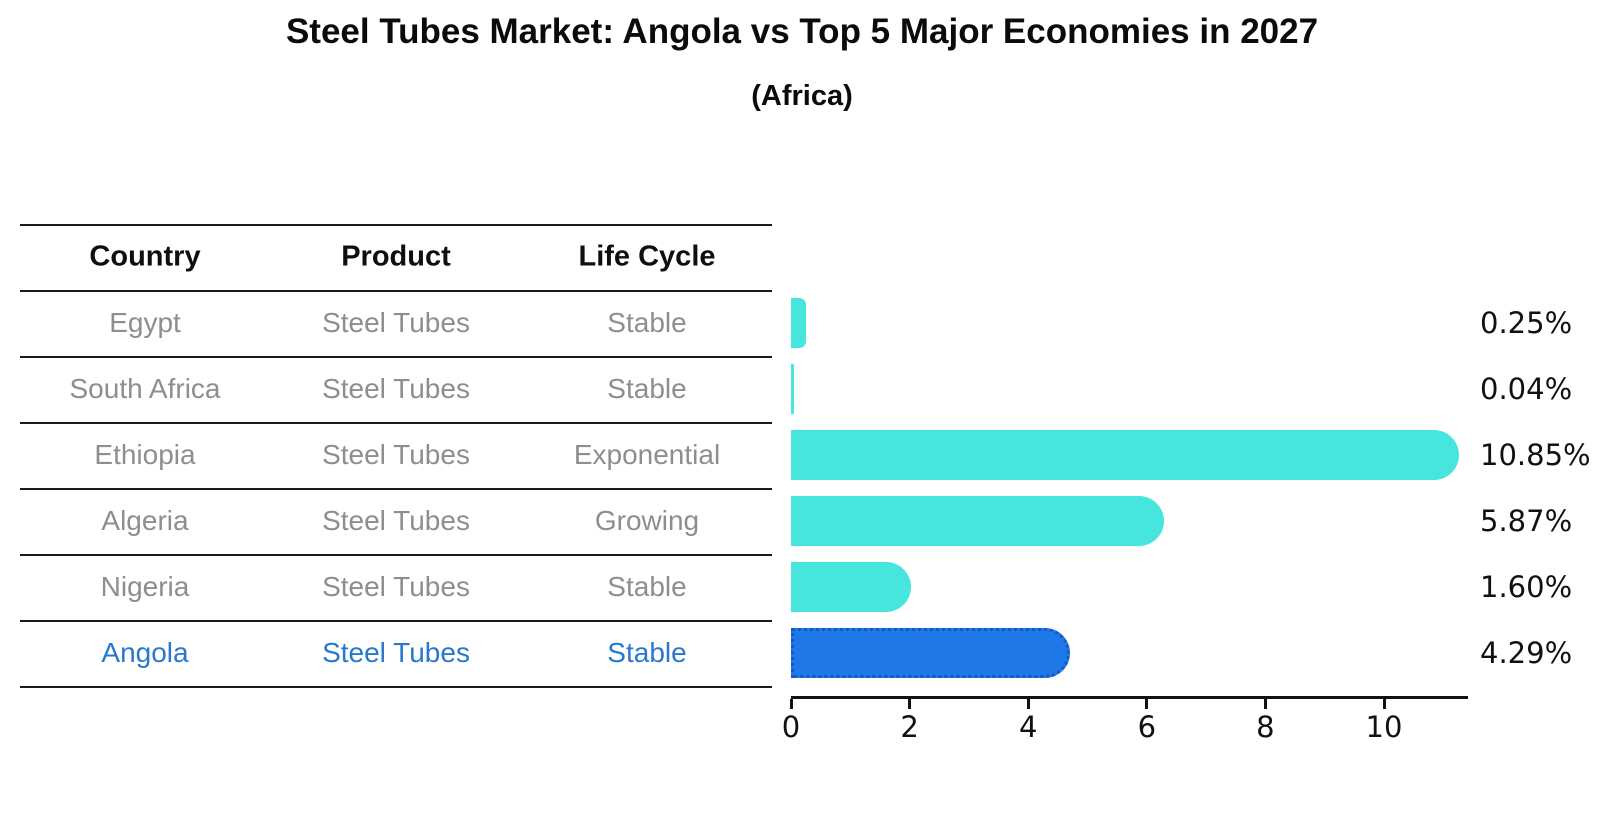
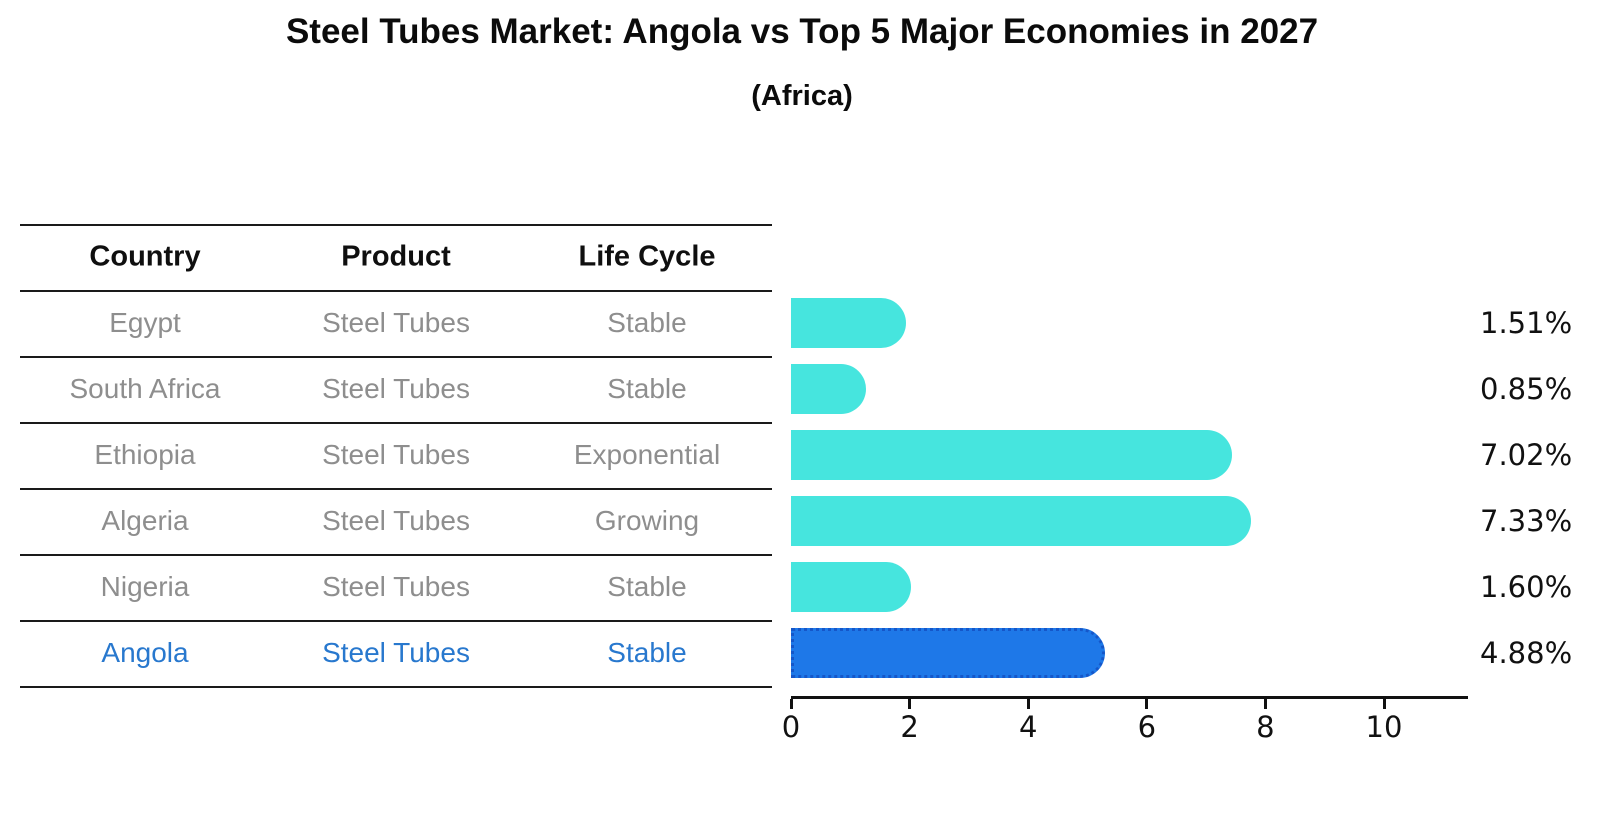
Egypt: 0.25% -> 1.51%
South Africa: 0.04% -> 0.85%
Ethiopia: 10.85% -> 7.02%
Algeria: 5.87% -> 7.33%
Angola: 4.29% -> 4.88%
